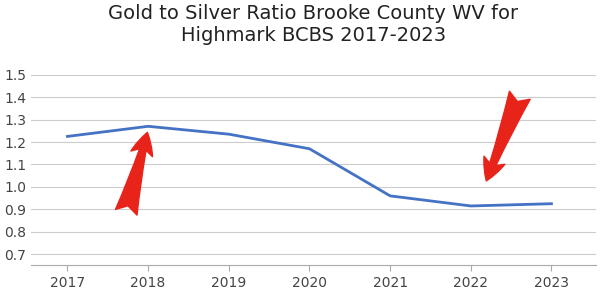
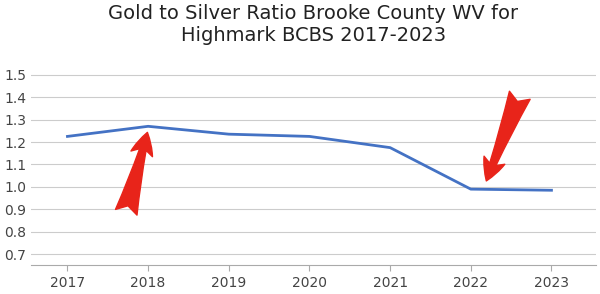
2020: 1.170 -> 1.225
2021: 0.960 -> 1.175
2022: 0.915 -> 0.990
2023: 0.925 -> 0.985
